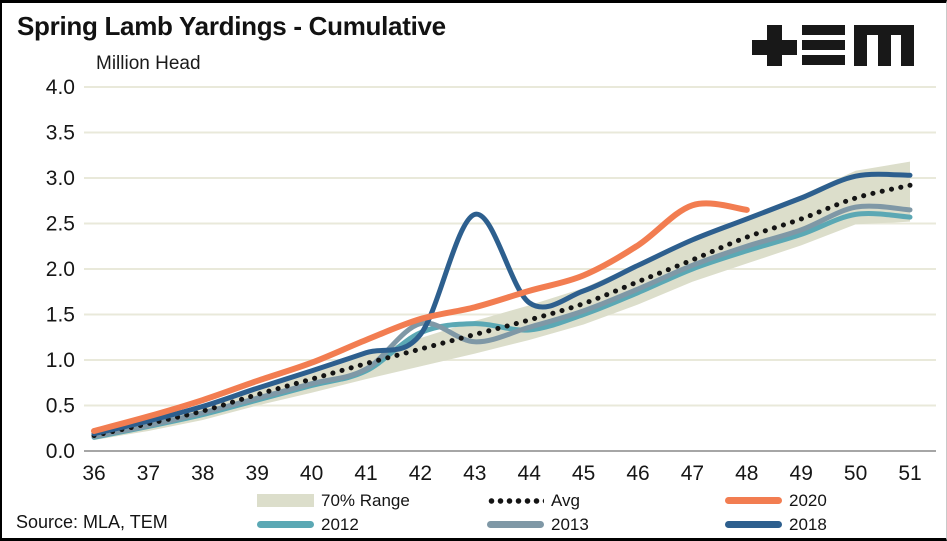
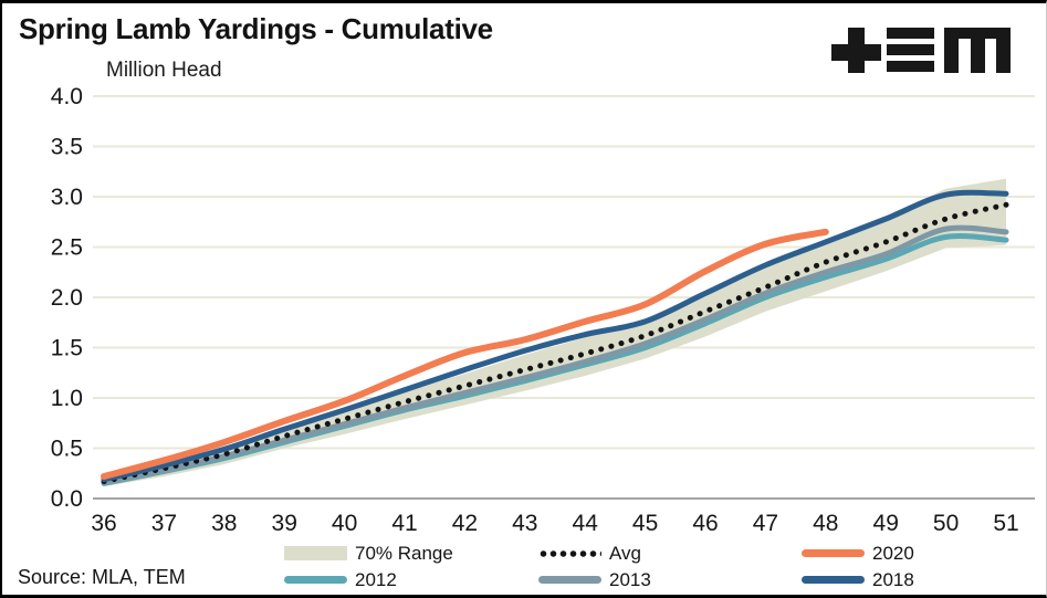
2012/42: 1.3 -> 1.0
2013/42: 1.4 -> 1.1
2012/43: 1.4 -> 1.2
2018/43: 2.6 -> 1.5
2020/47: 2.7 -> 2.5
